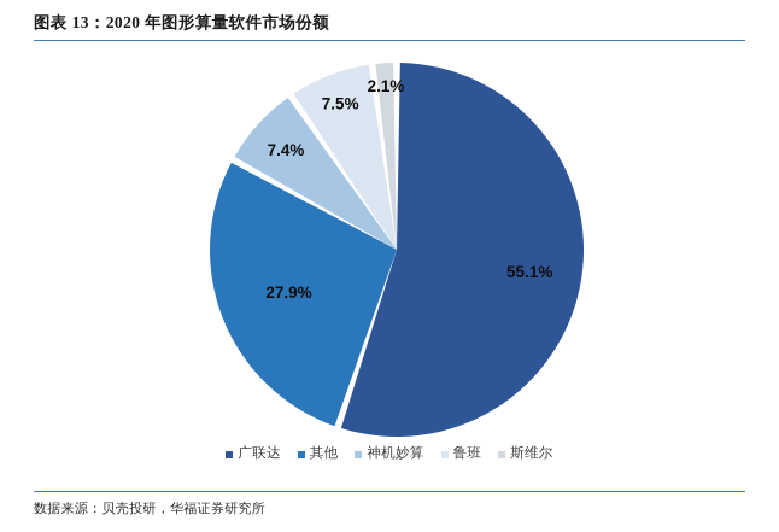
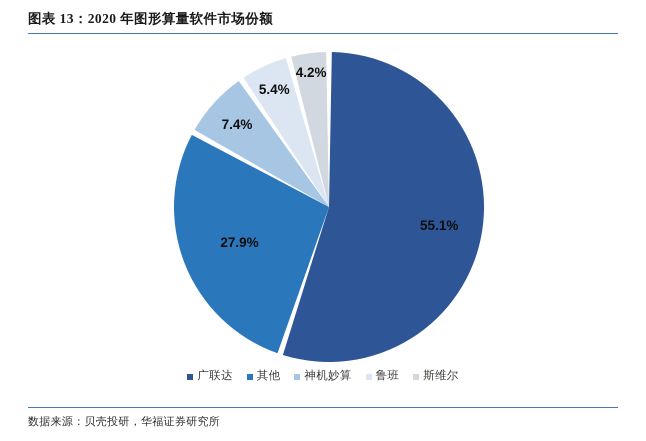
鲁班: 7.5% -> 5.4%
斯维尔: 2.1% -> 4.2%
